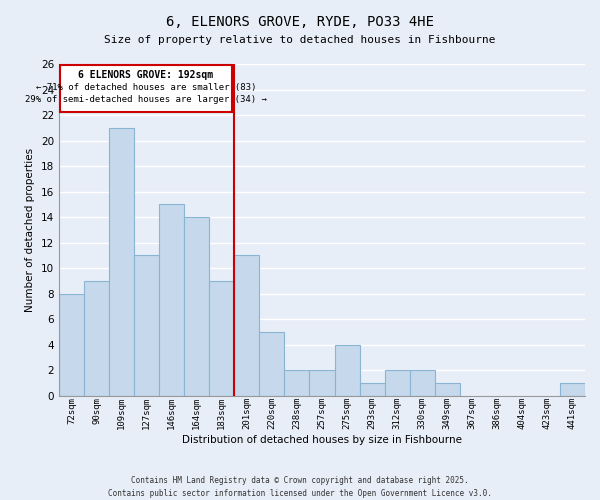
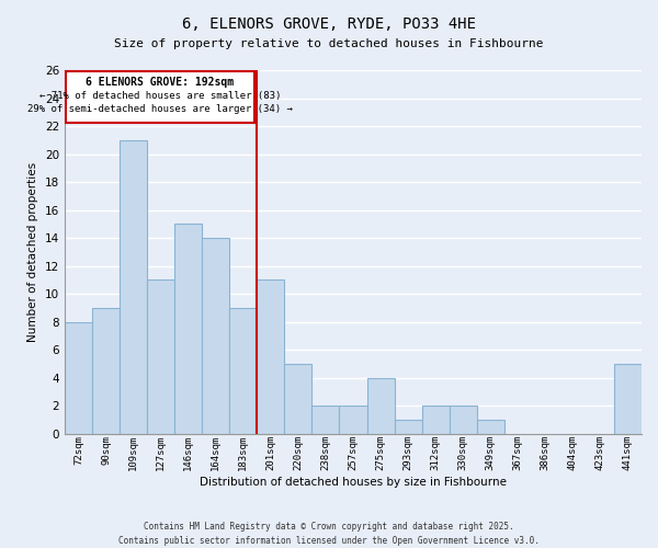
441sqm: 1 -> 5
